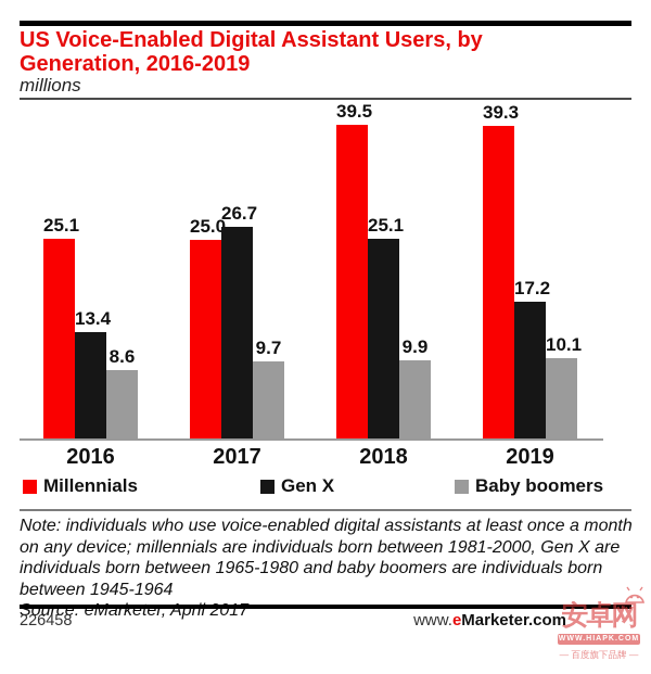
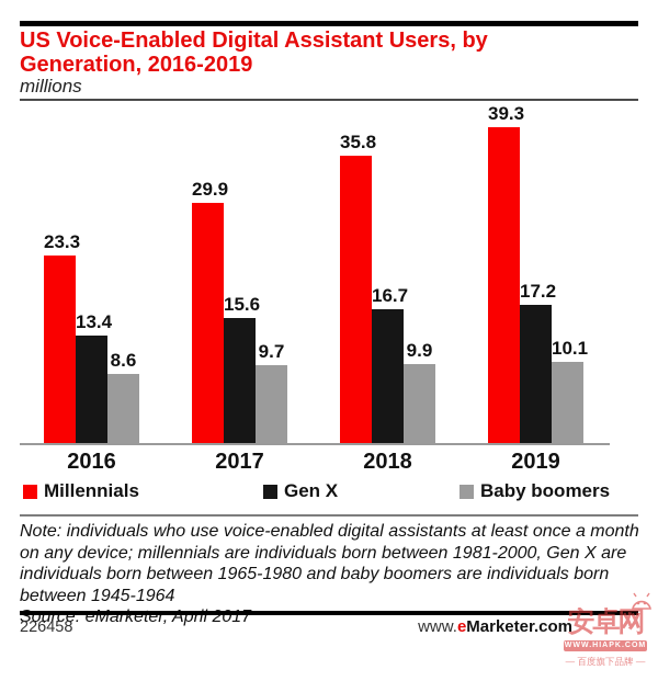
Millennials/2016: 25.1 -> 23.3
Millennials/2017: 25.0 -> 29.9
Gen X/2017: 26.7 -> 15.6
Millennials/2018: 39.5 -> 35.8
Gen X/2018: 25.1 -> 16.7
